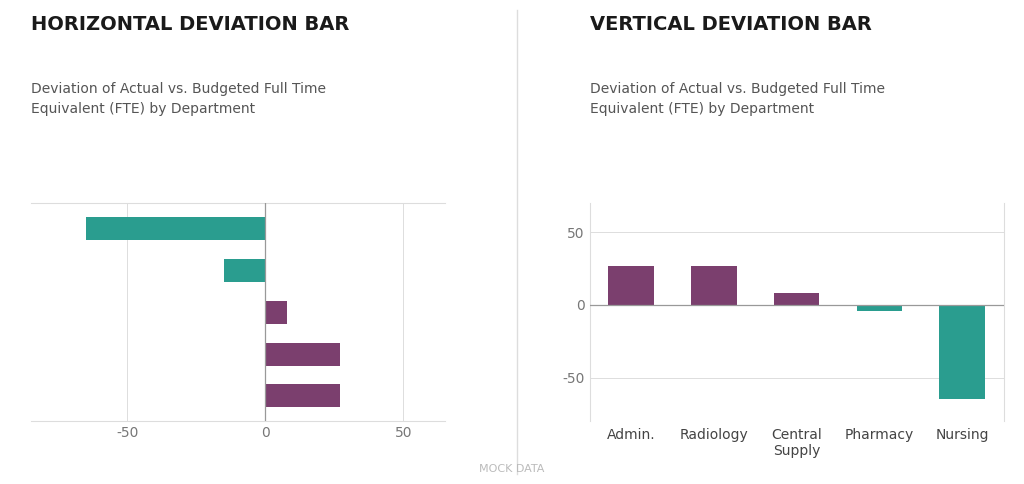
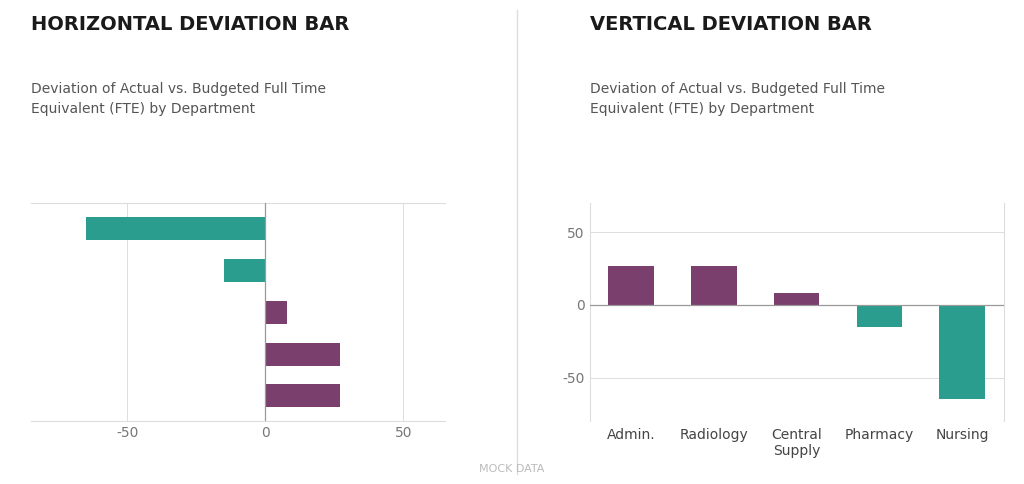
Pharmacy: -4 -> -15
